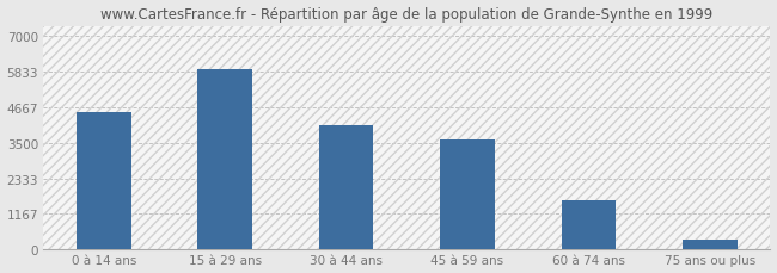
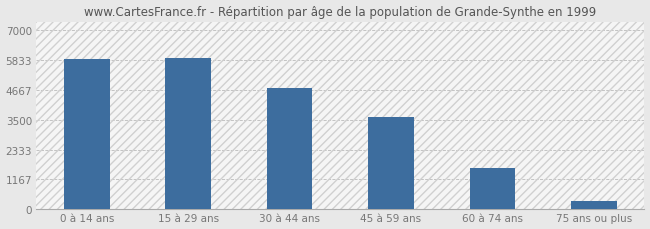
0 à 14 ans: 4500 -> 5900
30 à 44 ans: 4100 -> 4750
